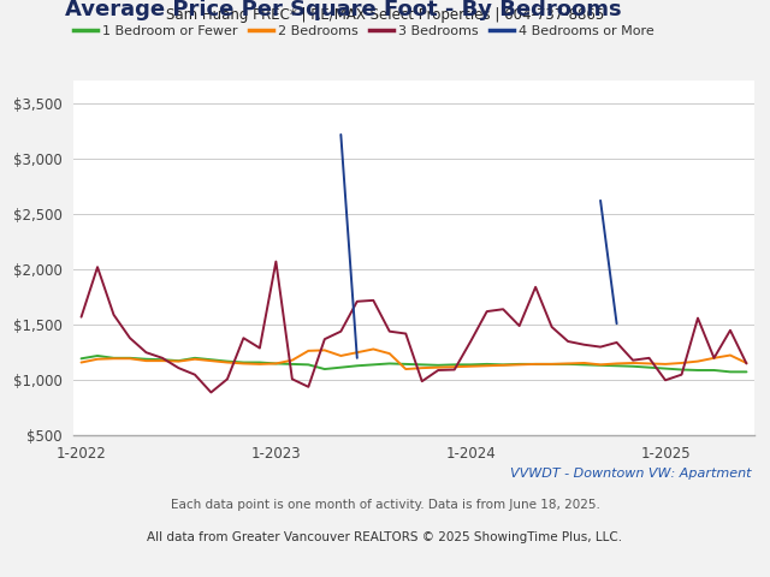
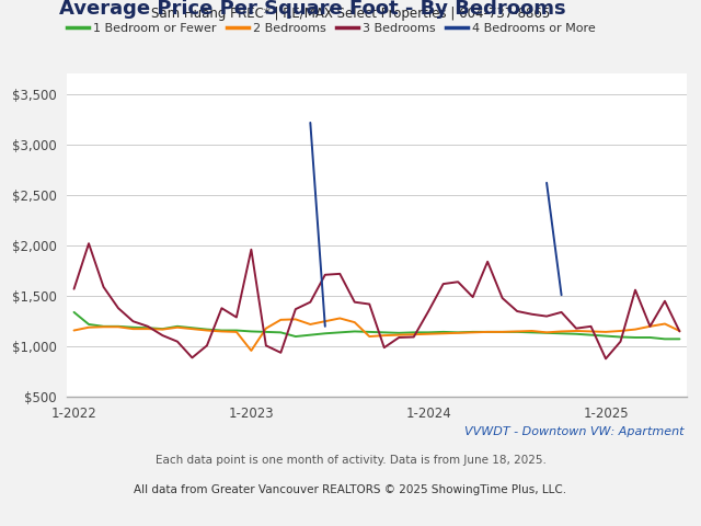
1 Bedroom or Fewer/1-2022: $1,200 -> $1,340
2 Bedrooms/1-2023: $1,150 -> $960
3 Bedrooms/1-2023: $2,070 -> $1,960
3 Bedrooms/1-2025: $1,000 -> $880
